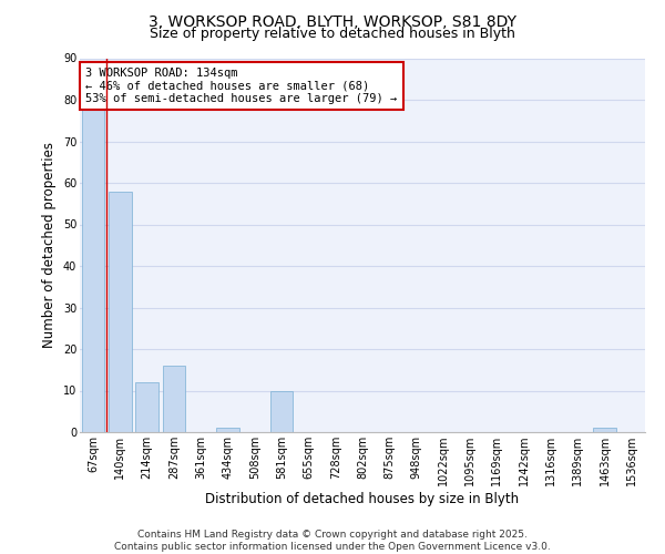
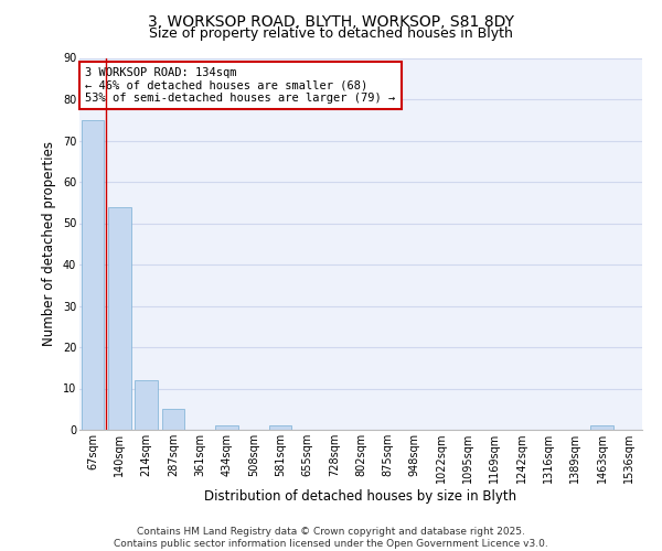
67sqm: 78 -> 75
140sqm: 58 -> 54
287sqm: 16 -> 5
581sqm: 10 -> 1
